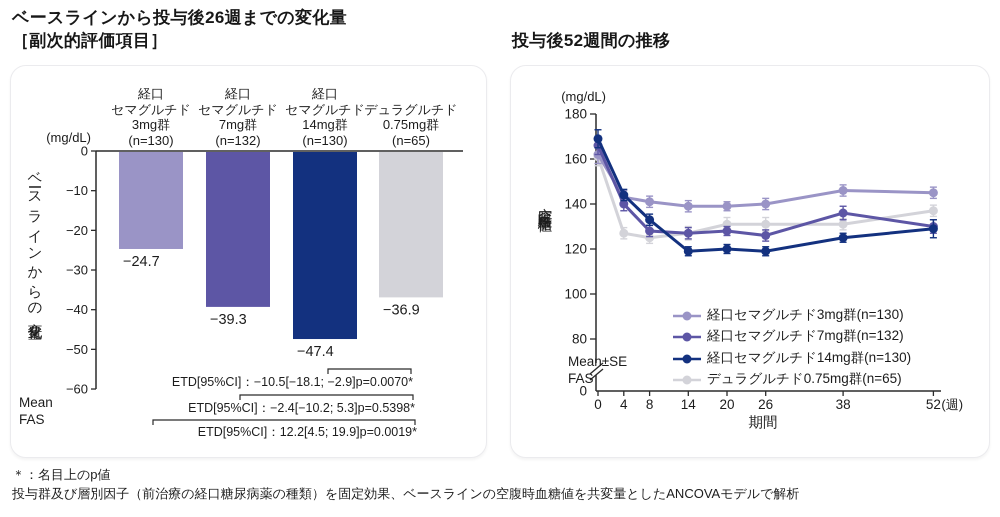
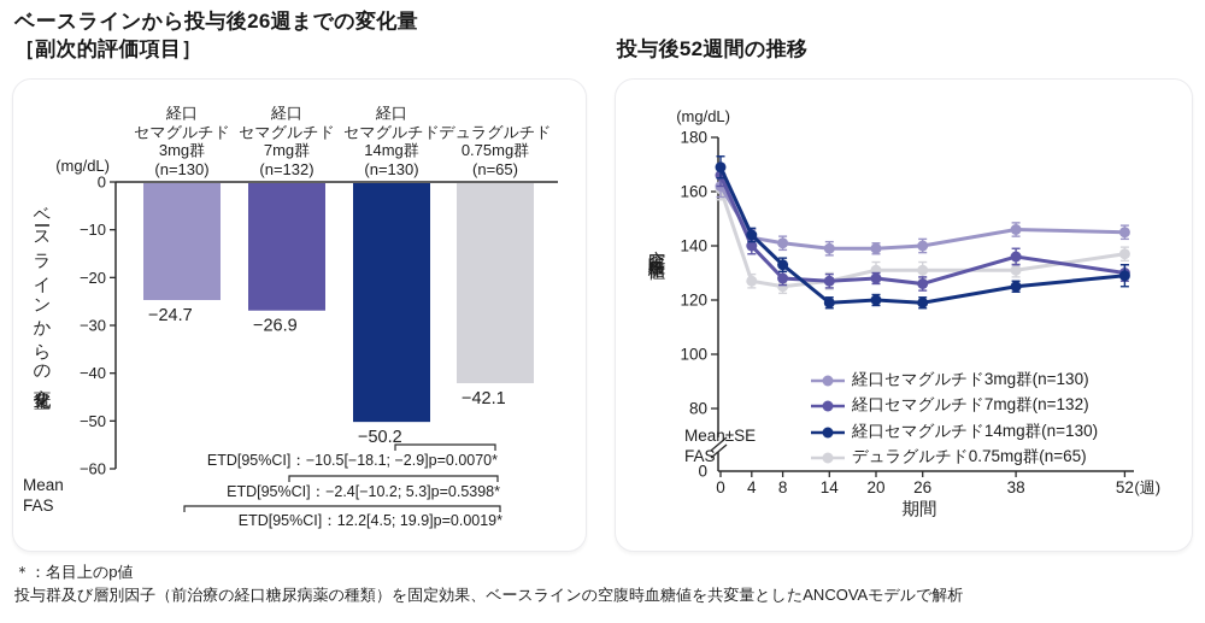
ベースラインから投与後26週までの変化量 ［副次的評価項目］/経口 セマグルチド 7mg群 (n=132): −39.3 -> −26.9
ベースラインから投与後26週までの変化量 ［副次的評価項目］/経口 セマグルチド 14mg群 (n=130): −47.4 -> −50.2
ベースラインから投与後26週までの変化量 ［副次的評価項目］/デュラグルチド 0.75mg群 (n=65): −36.9 -> −42.1
